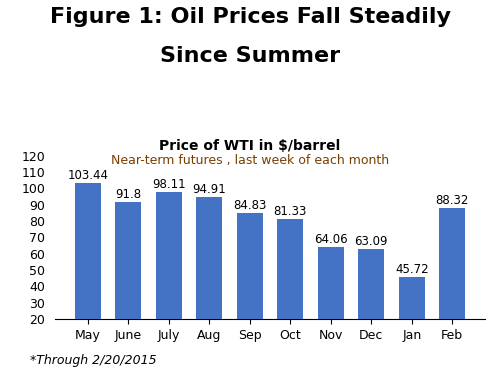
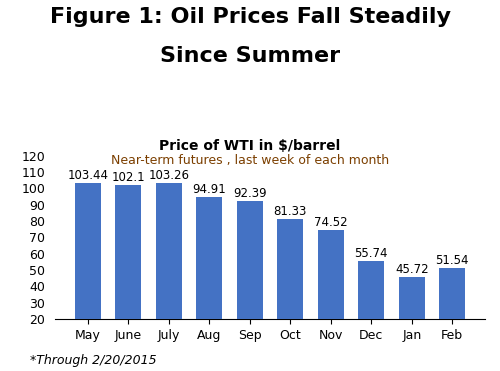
June: 91.8 -> 102.1
July: 98.11 -> 103.26
Sep: 84.83 -> 92.39
Nov: 64.06 -> 74.52
Dec: 63.09 -> 55.74
Feb: 88.32 -> 51.54
